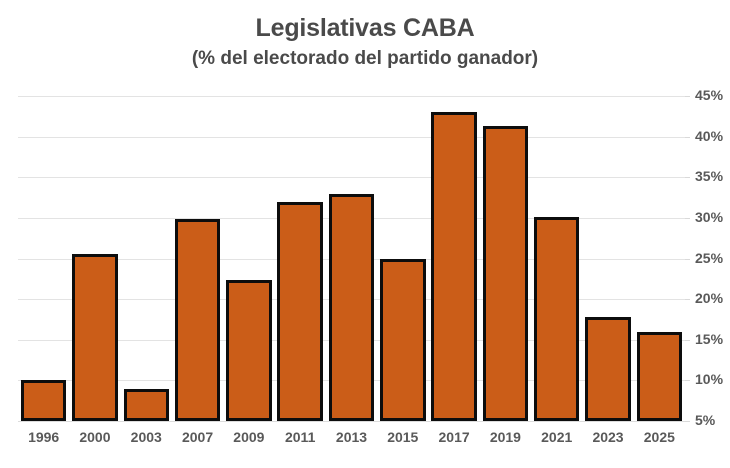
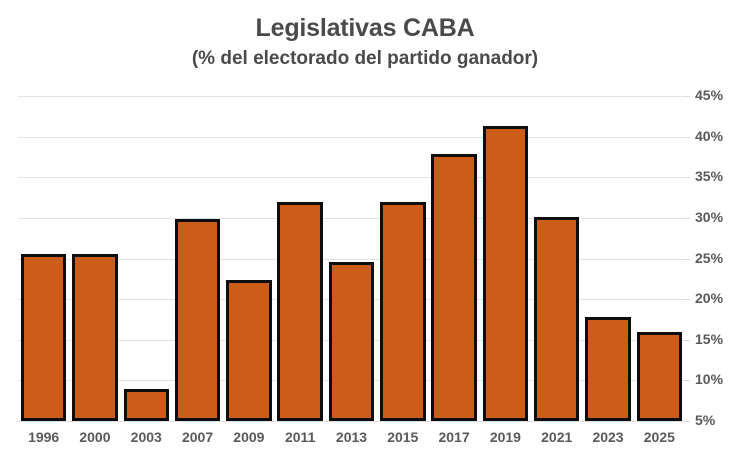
1996: 10% -> 26%
2013: 33% -> 25%
2015: 25% -> 32%
2017: 43% -> 38%
